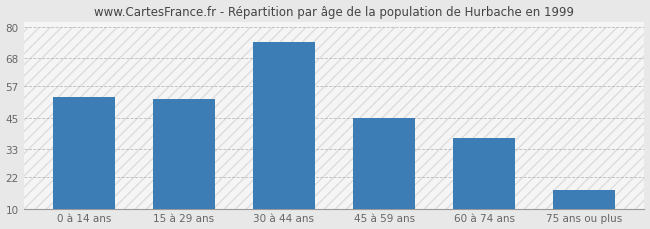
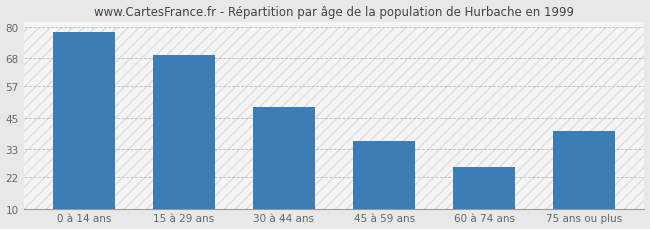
0 à 14 ans: 53 -> 78
15 à 29 ans: 52 -> 69
30 à 44 ans: 74 -> 49
45 à 59 ans: 45 -> 36
60 à 74 ans: 37 -> 26
75 ans ou plus: 17 -> 40
